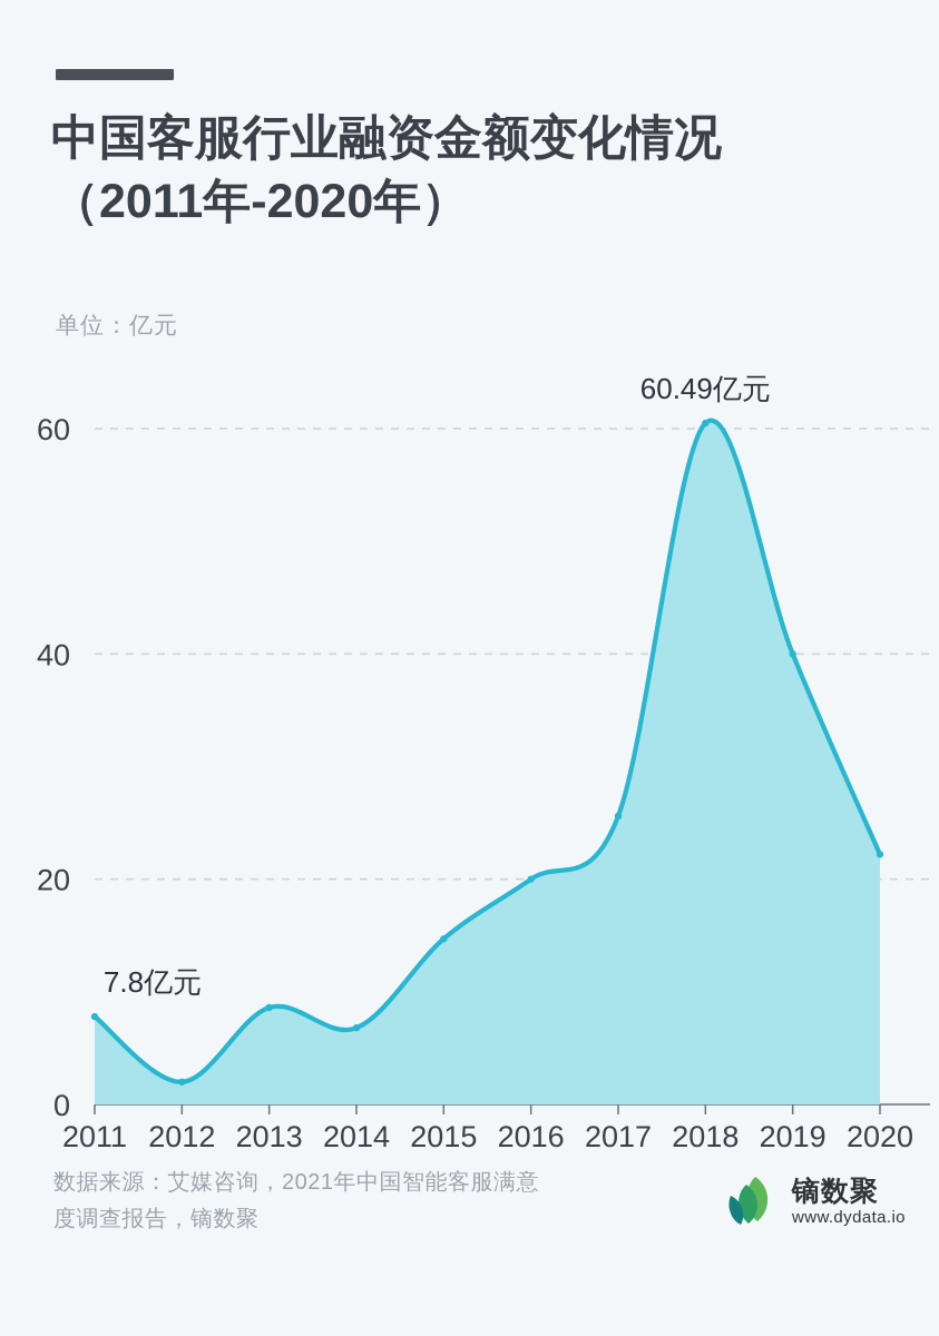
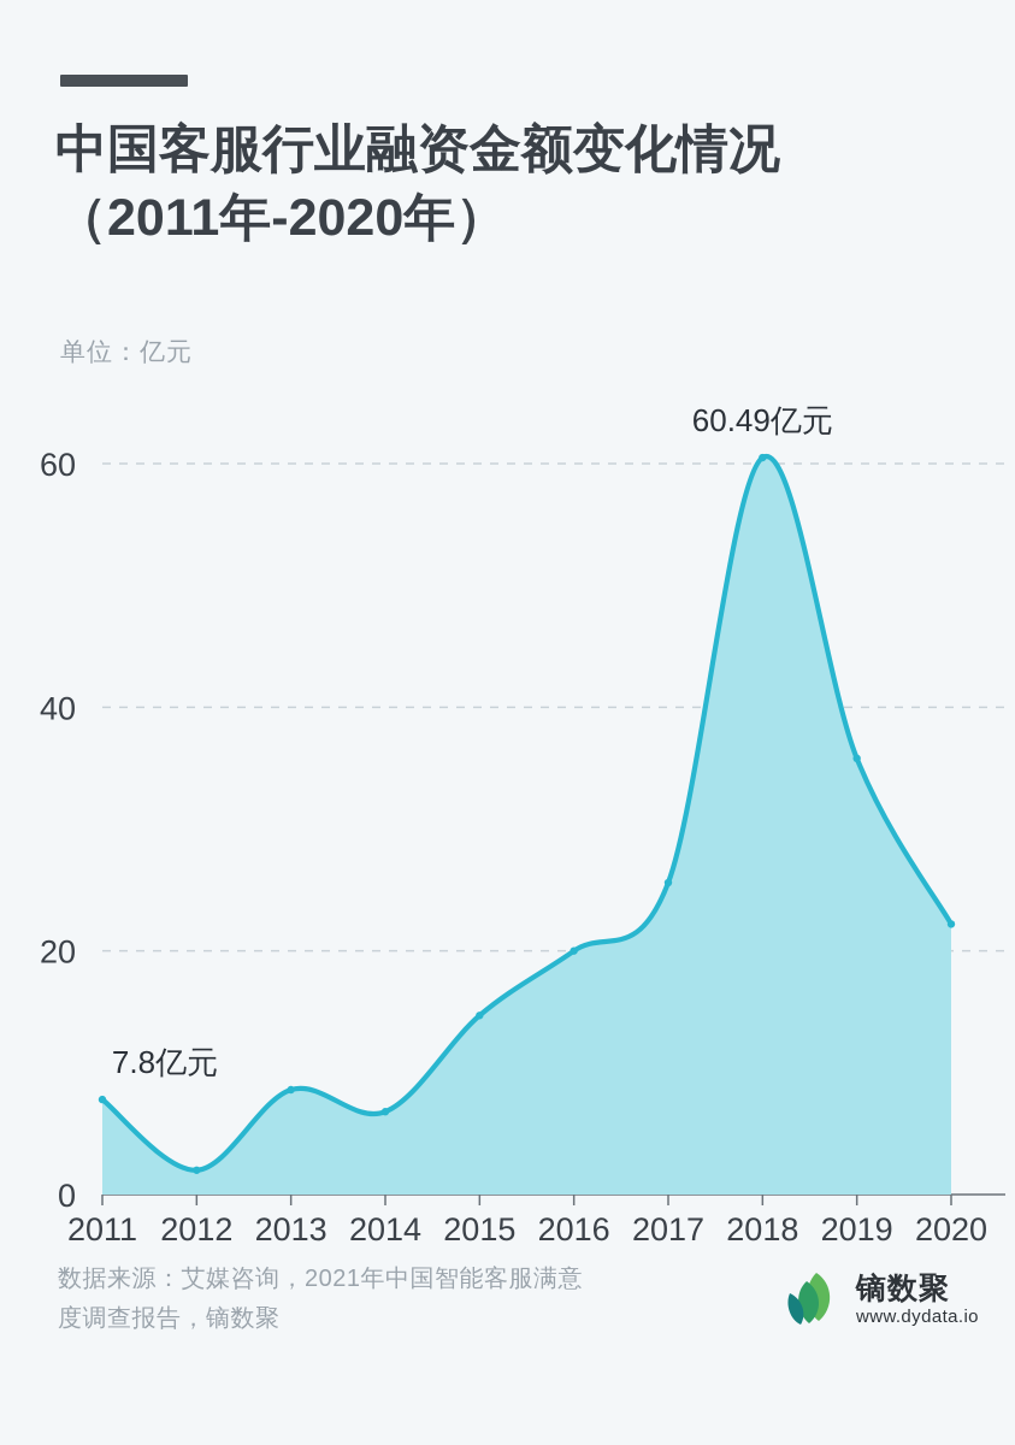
2019: 40.0 -> 35.8
